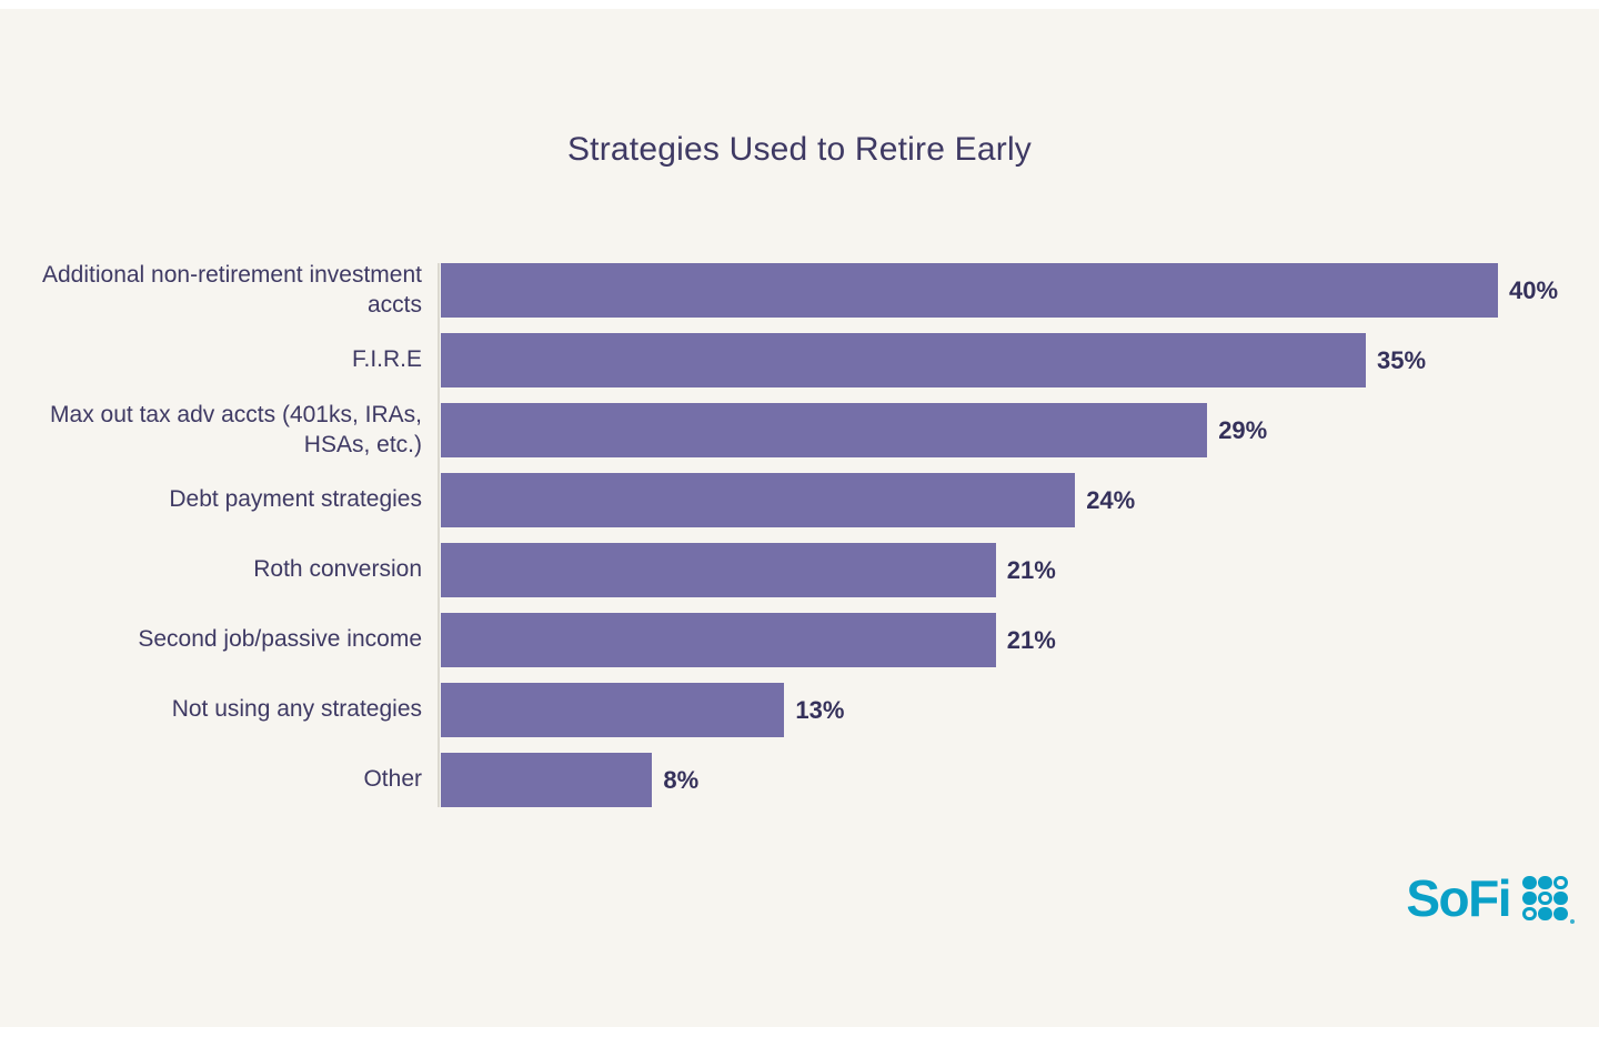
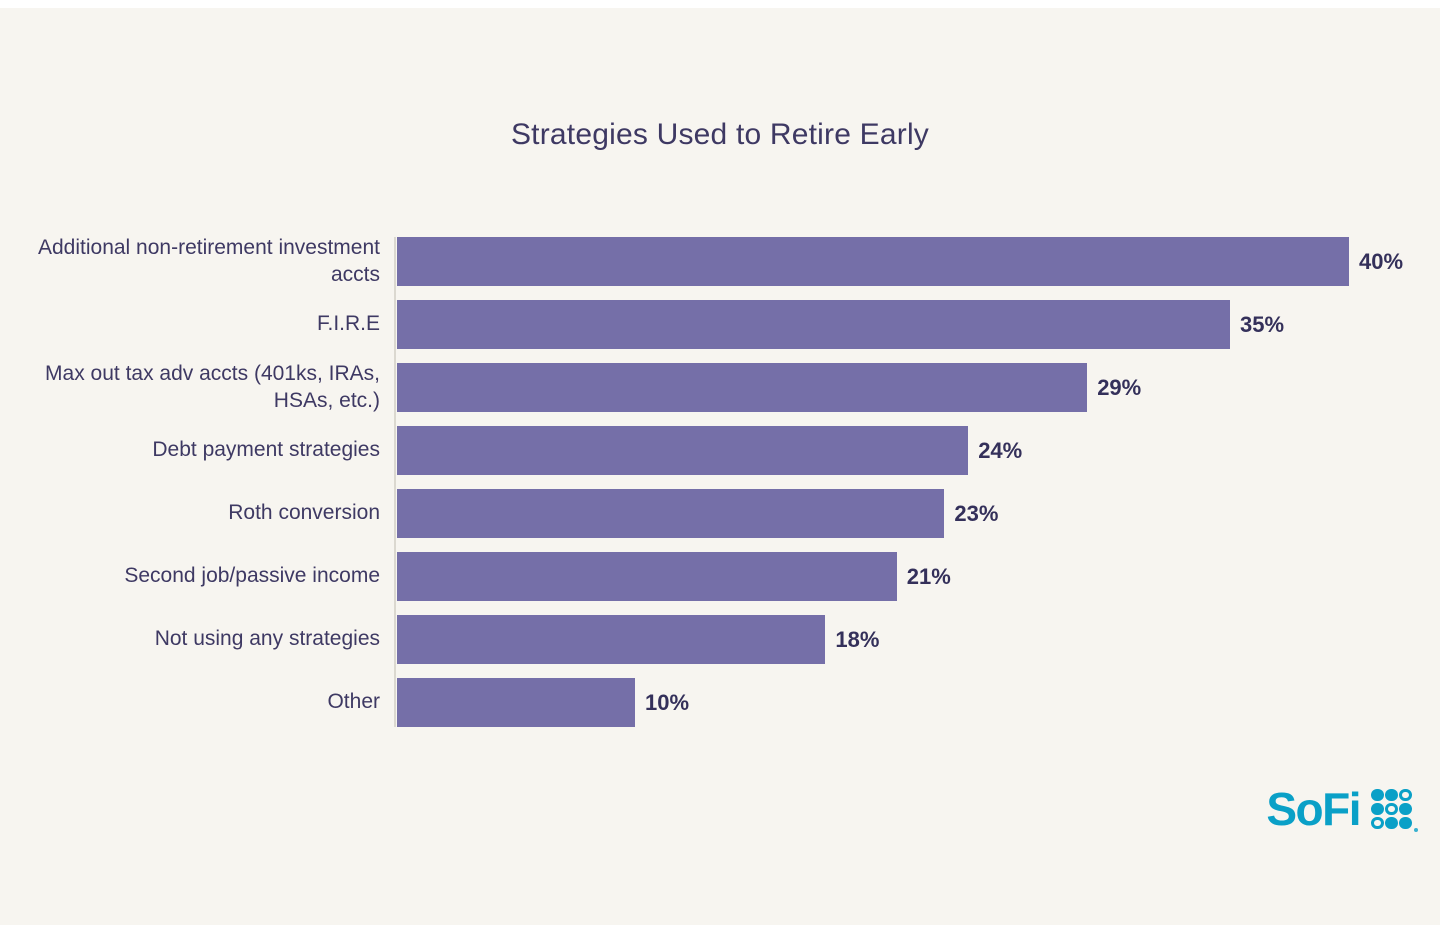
Roth conversion: 21% -> 23%
Not using any strategies: 13% -> 18%
Other: 8% -> 10%
